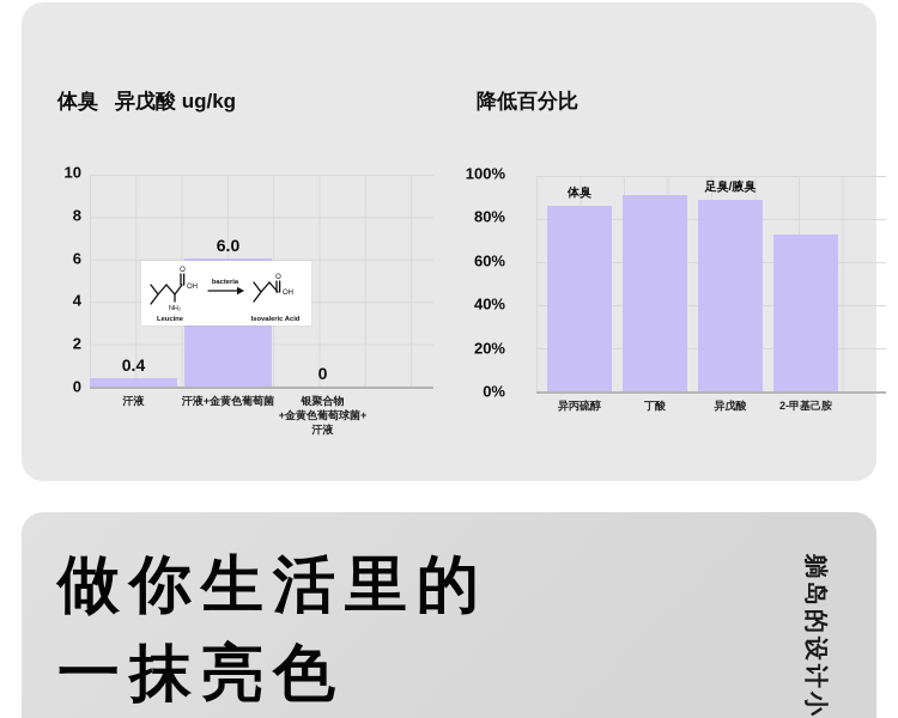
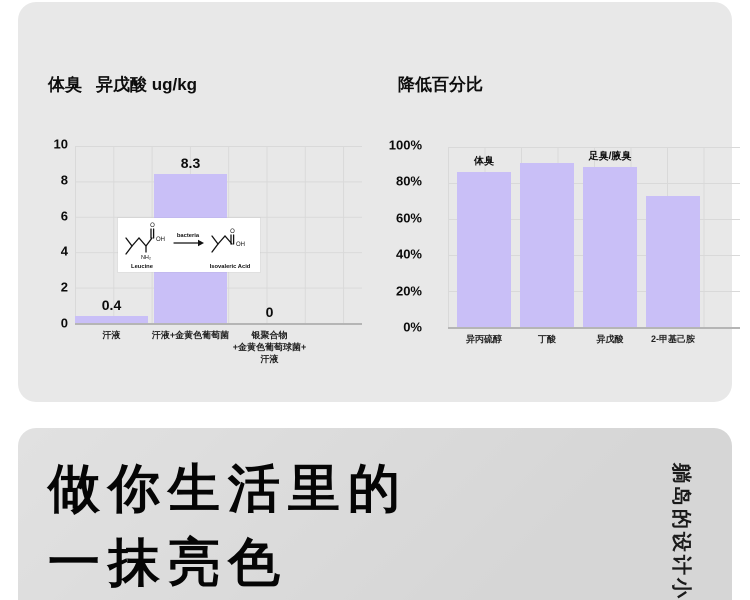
异戊酸 ug/kg/汗液+金黄色葡萄菌: 6.0 -> 8.3
